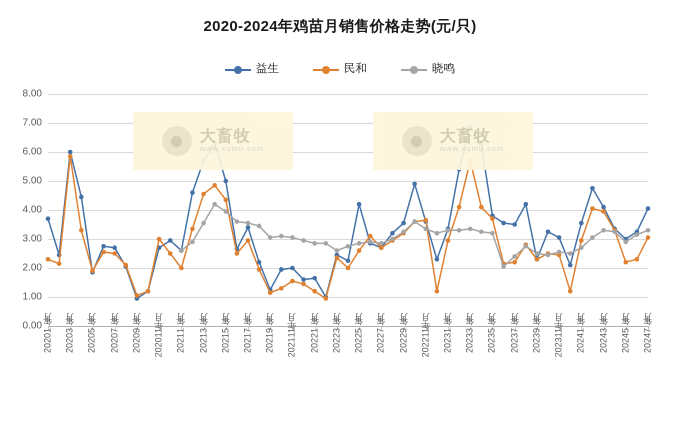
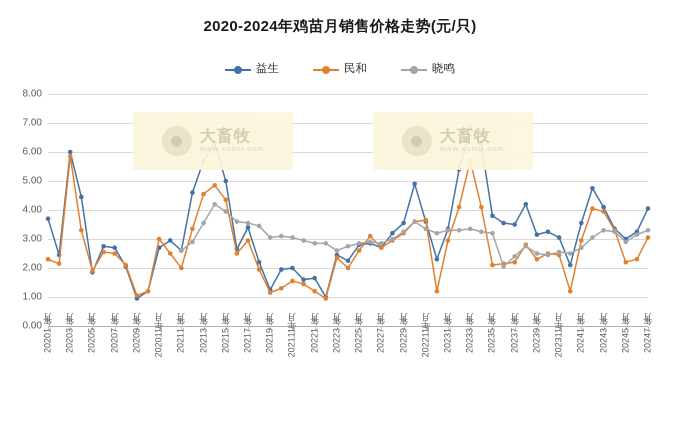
益生/2022年5月: 4.2 -> 2.8
民和/2023年5月: 3.7 -> 2.1
益生/2023年9月: 2.3 -> 3.1
